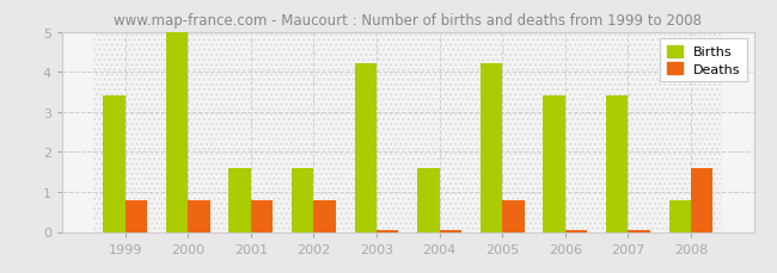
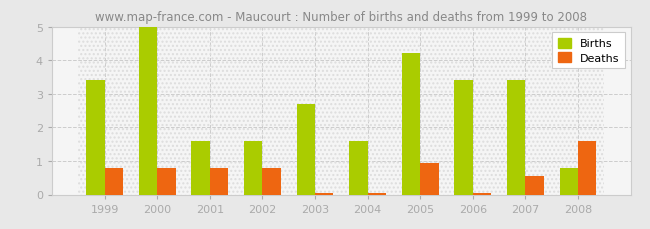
Births/2003: 4.2 -> 2.7
Deaths/2005: 0.80 -> 0.95
Deaths/2007: 0.05 -> 0.55
